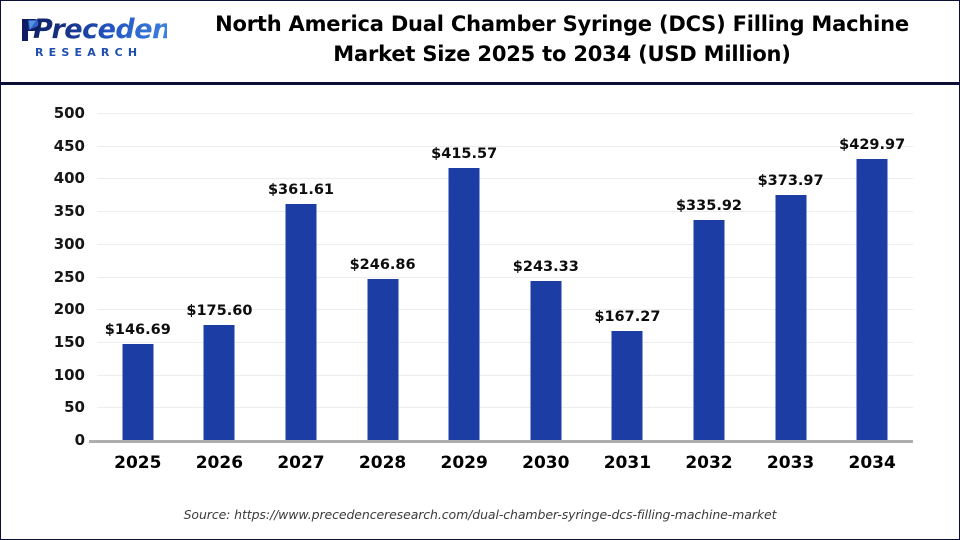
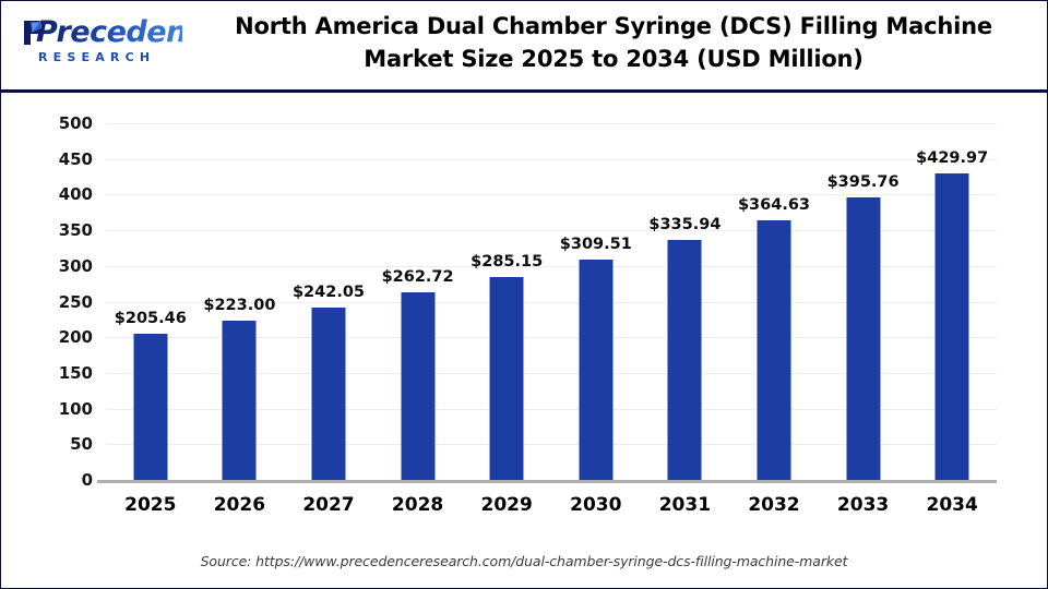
2025: $146.69 -> $205.46
2026: $175.60 -> $223.00
2027: $361.61 -> $242.05
2028: $246.86 -> $262.72
2029: $415.57 -> $285.15
2030: $243.33 -> $309.51
2031: $167.27 -> $335.94
2032: $335.92 -> $364.63
2033: $373.97 -> $395.76
